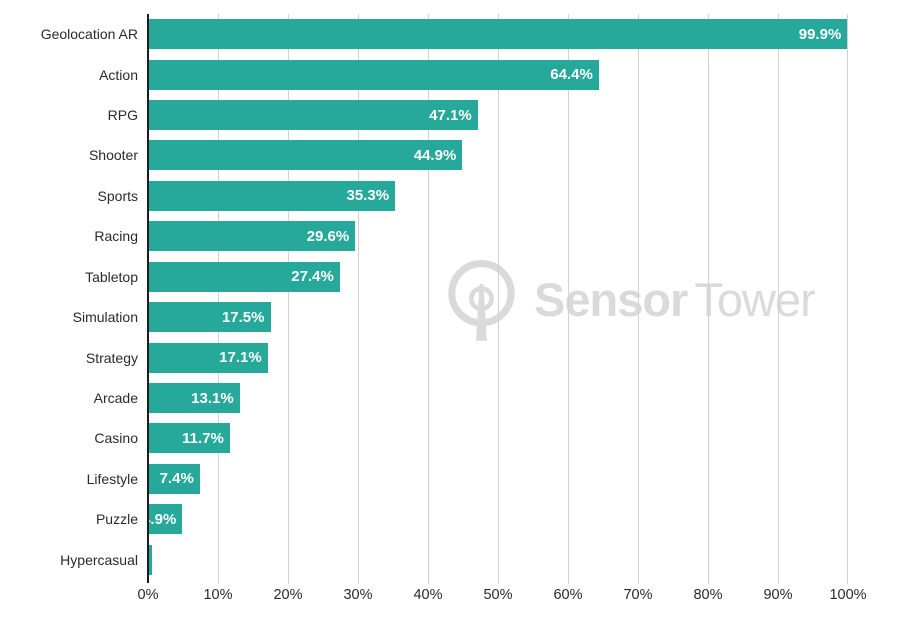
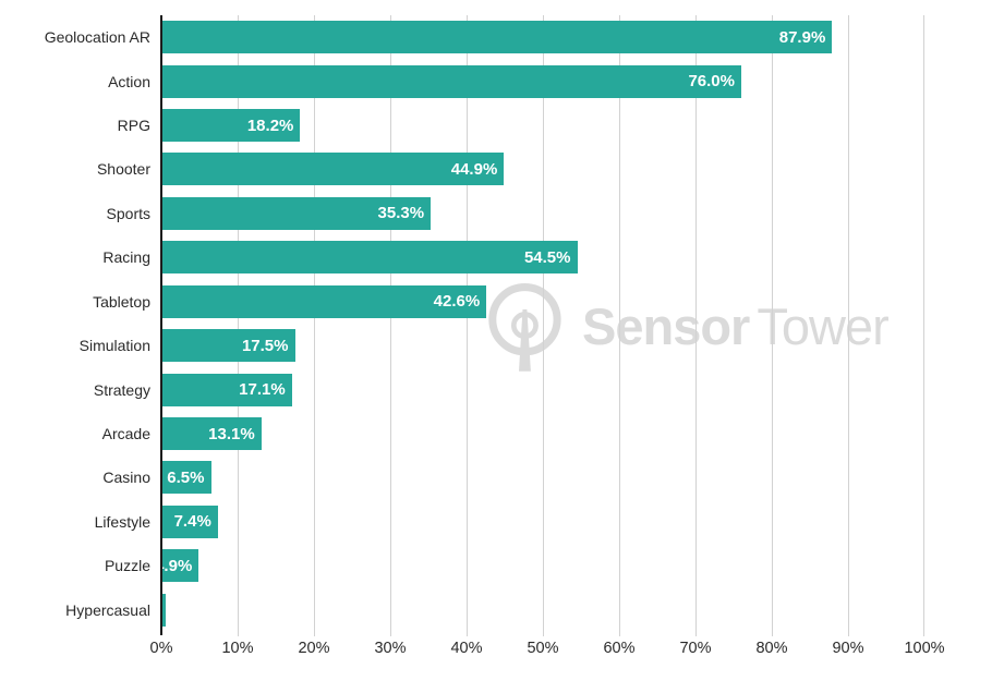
Geolocation AR: 99.9% -> 87.9%
Action: 64.4% -> 76.0%
RPG: 47.1% -> 18.2%
Racing: 29.6% -> 54.5%
Tabletop: 27.4% -> 42.6%
Casino: 11.7% -> 6.5%
